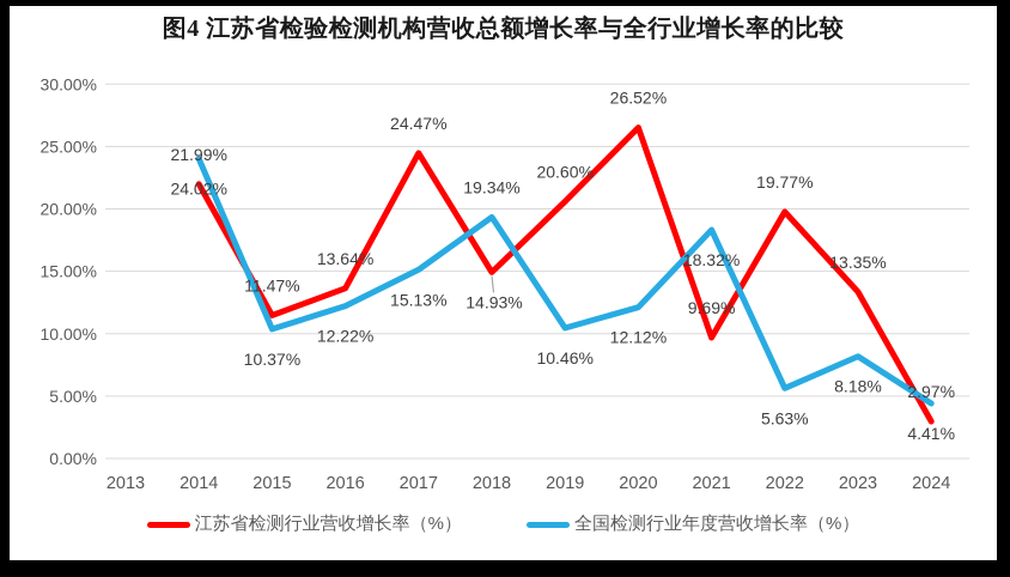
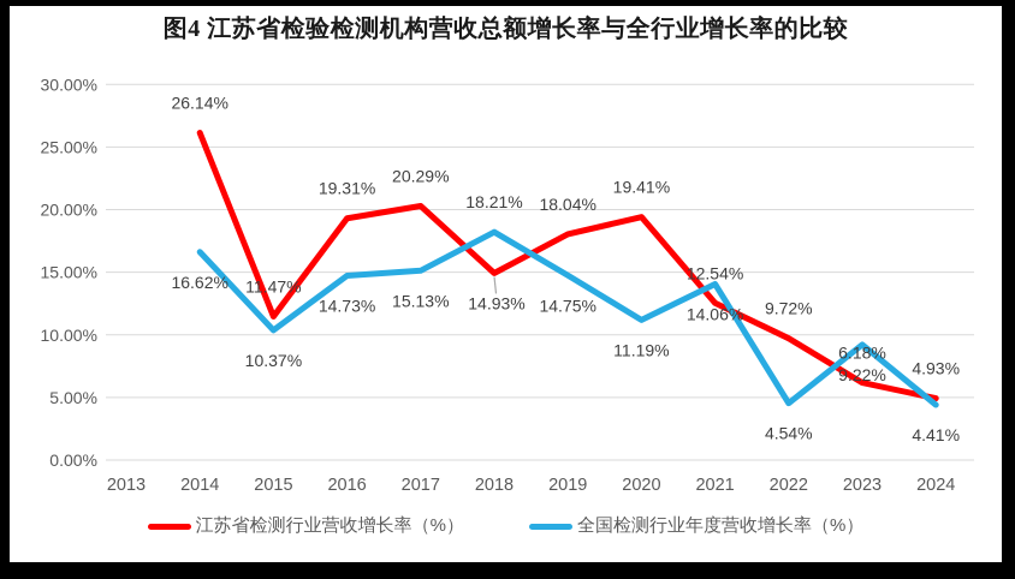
江苏省检测行业营收增长率（%）/2014: 21.99% -> 26.14%
全国检测行业年度营收增长率（%）/2014: 24.02% -> 16.62%
江苏省检测行业营收增长率（%）/2016: 13.64% -> 19.31%
全国检测行业年度营收增长率（%）/2016: 12.22% -> 14.73%
江苏省检测行业营收增长率（%）/2017: 24.47% -> 20.29%
全国检测行业年度营收增长率（%）/2018: 19.34% -> 18.21%
江苏省检测行业营收增长率（%）/2019: 20.60% -> 18.04%
全国检测行业年度营收增长率（%）/2019: 10.46% -> 14.75%
江苏省检测行业营收增长率（%）/2020: 26.52% -> 19.41%
全国检测行业年度营收增长率（%）/2020: 12.12% -> 11.19%
江苏省检测行业营收增长率（%）/2021: 9.69% -> 12.54%
全国检测行业年度营收增长率（%）/2021: 18.32% -> 14.06%
江苏省检测行业营收增长率（%）/2022: 19.77% -> 9.72%
全国检测行业年度营收增长率（%）/2022: 5.63% -> 4.54%
江苏省检测行业营收增长率（%）/2023: 13.35% -> 6.18%
全国检测行业年度营收增长率（%）/2023: 8.18% -> 9.22%
江苏省检测行业营收增长率（%）/2024: 2.97% -> 4.93%
